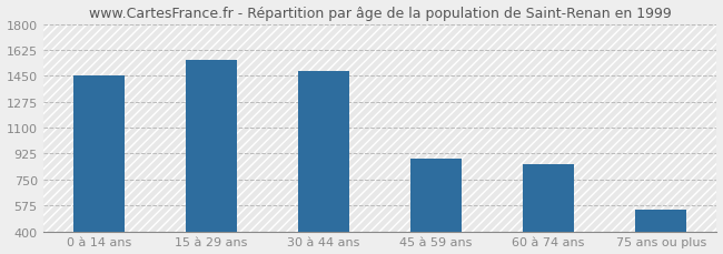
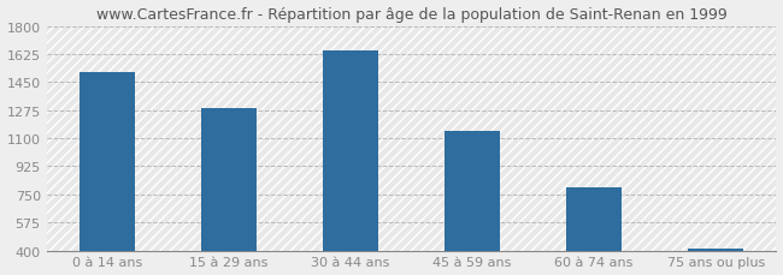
0 à 14 ans: 1450 -> 1510
15 à 29 ans: 1560 -> 1280
30 à 44 ans: 1480 -> 1650
45 à 59 ans: 890 -> 1140
60 à 74 ans: 850 -> 800
75 ans ou plus: 550 -> 420
